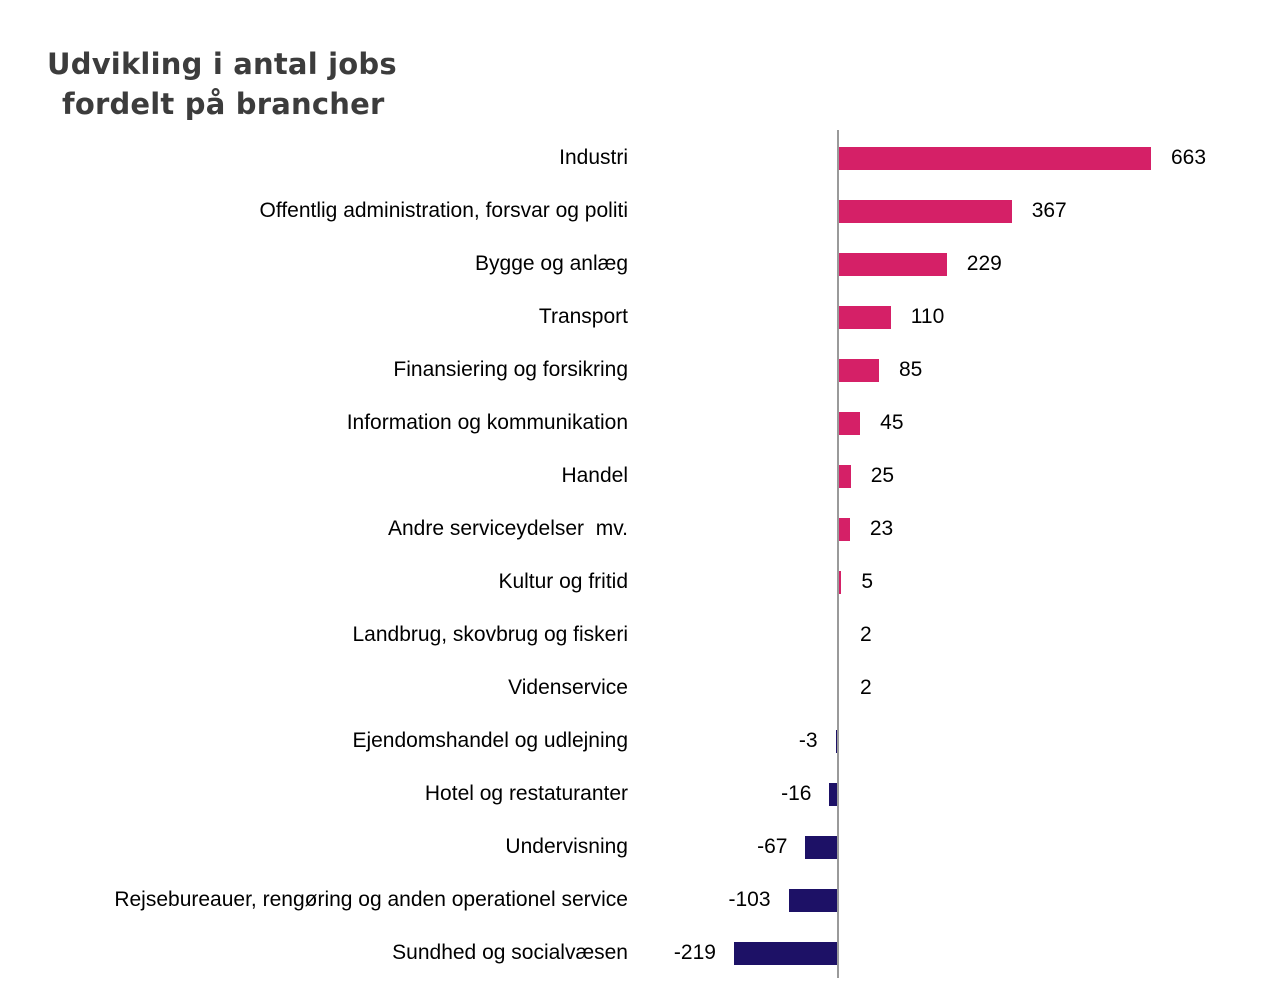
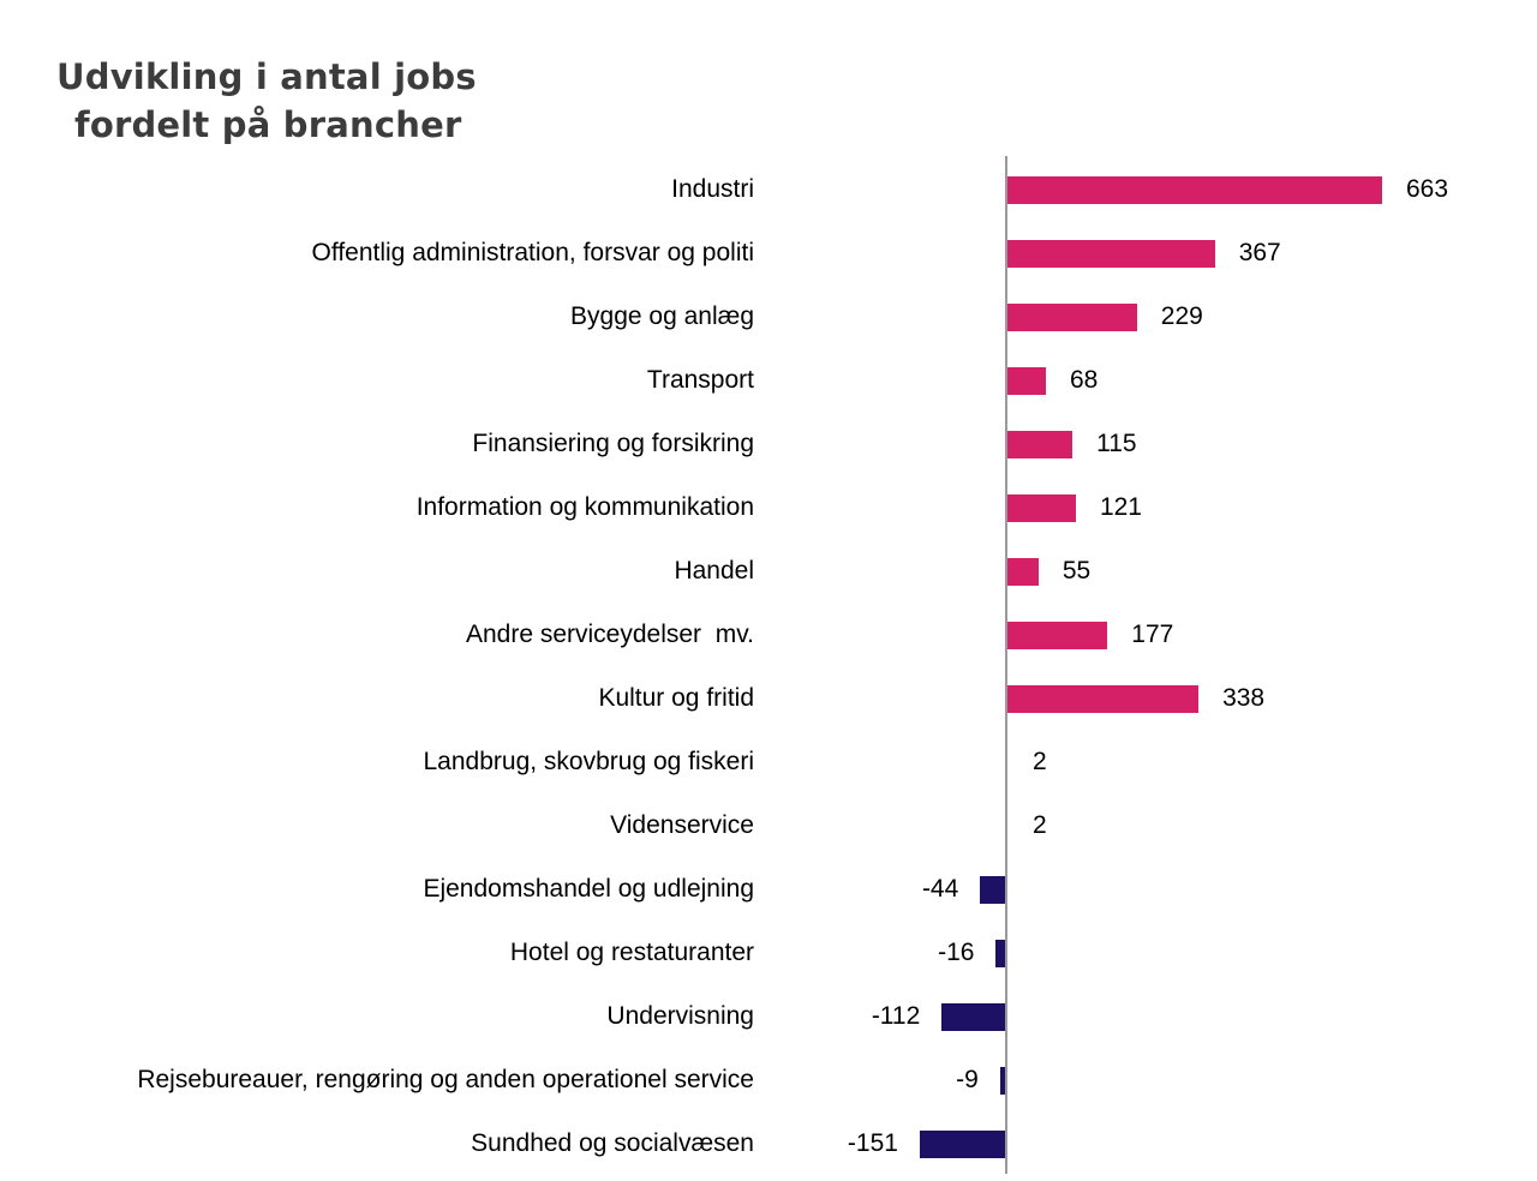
Transport: 110 -> 68
Finansiering og forsikring: 85 -> 115
Information og kommunikation: 45 -> 121
Handel: 25 -> 55
Andre serviceydelser mv.: 23 -> 177
Kultur og fritid: 5 -> 338
Ejendomshandel og udlejning: -3 -> -44
Undervisning: -67 -> -112
Rejsebureauer, rengøring og anden operationel service: -103 -> -9
Sundhed og socialvæsen: -219 -> -151
